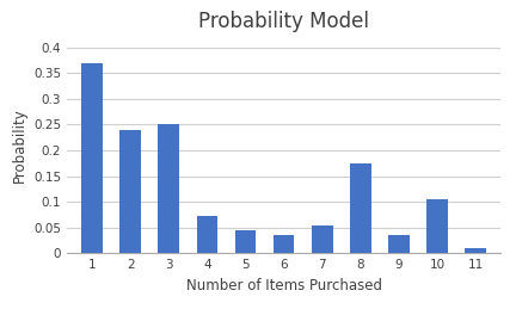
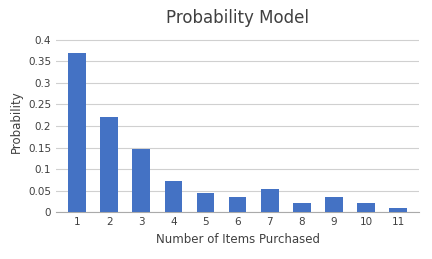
2: 0.240 -> 0.222
3: 0.250 -> 0.147
8: 0.175 -> 0.022
10: 0.105 -> 0.021
